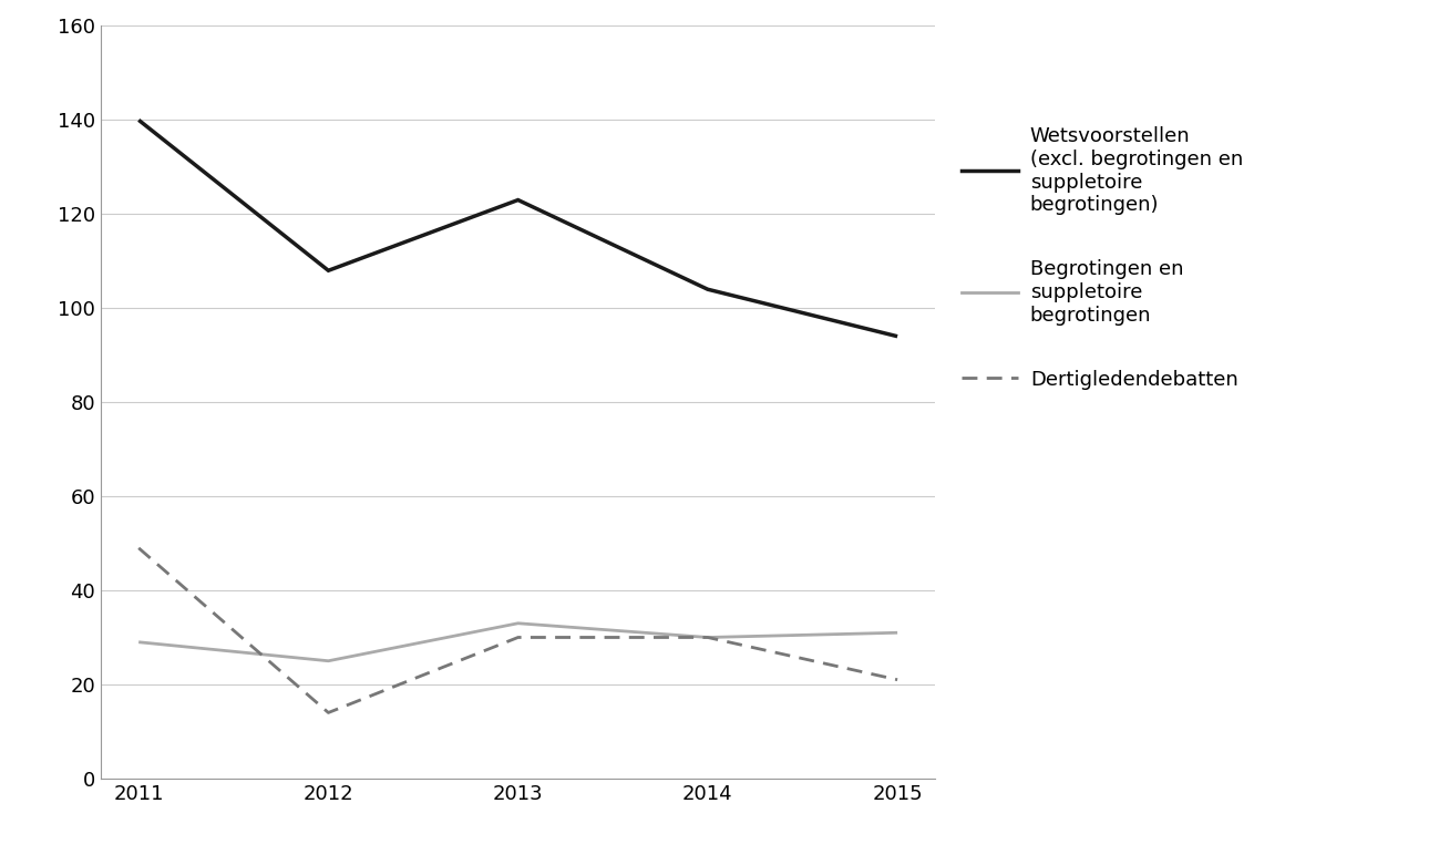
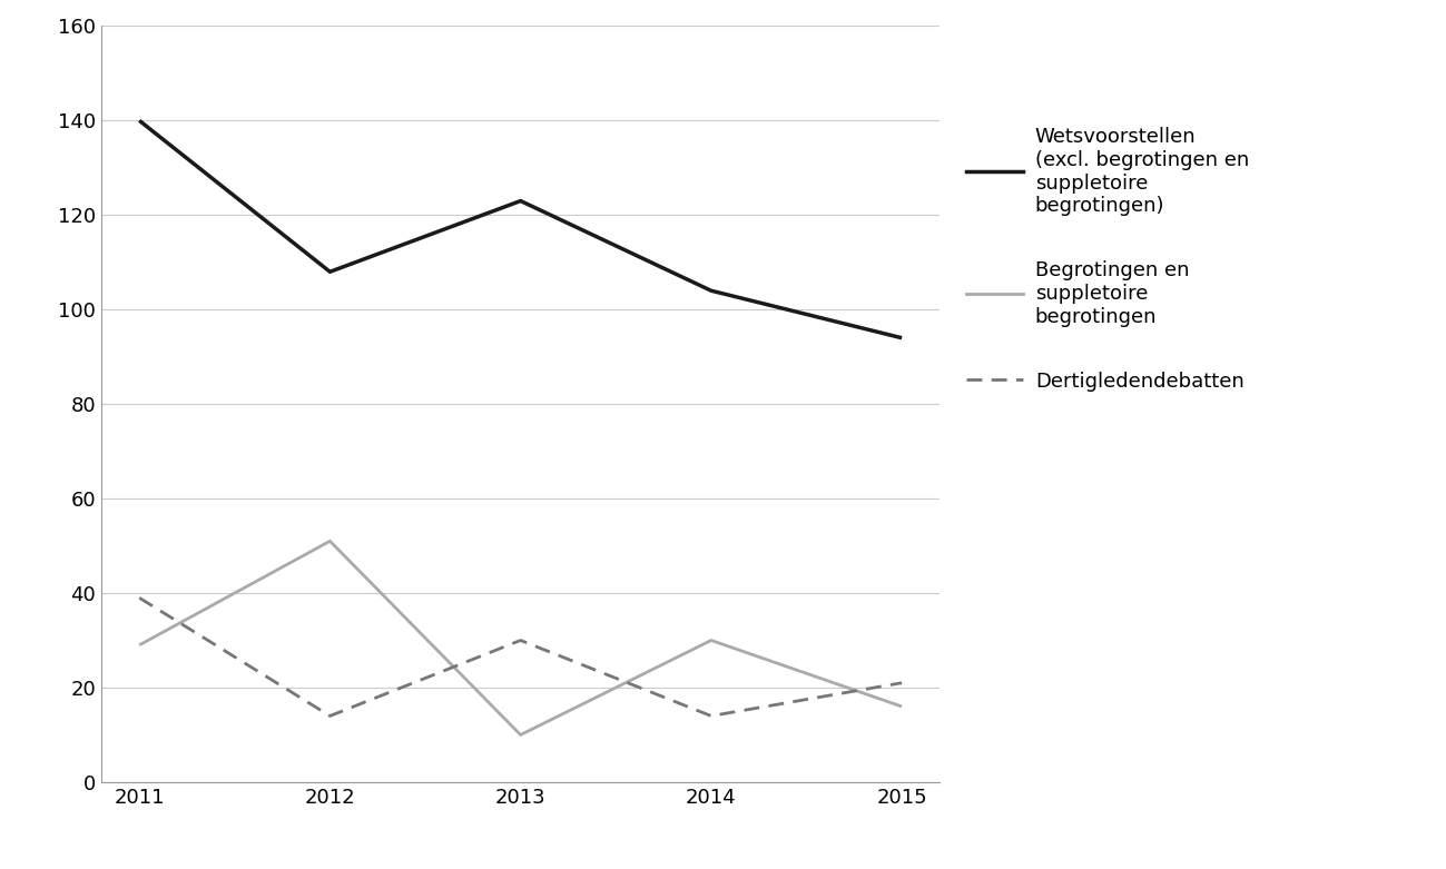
Dertigledendebatten/2011: 49 -> 39
Begrotingen en suppletoire begrotingen/2012: 25 -> 51
Begrotingen en suppletoire begrotingen/2013: 33 -> 10
Dertigledendebatten/2014: 30 -> 14
Begrotingen en suppletoire begrotingen/2015: 31 -> 16
